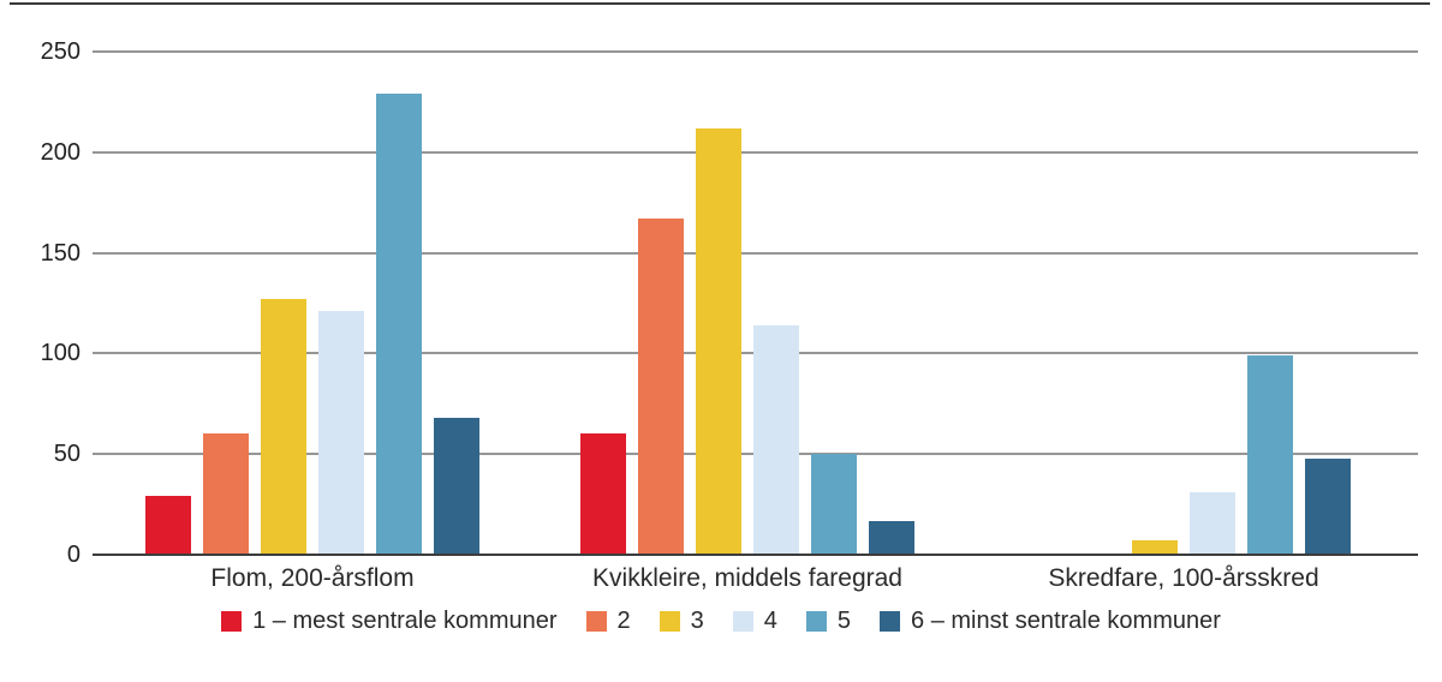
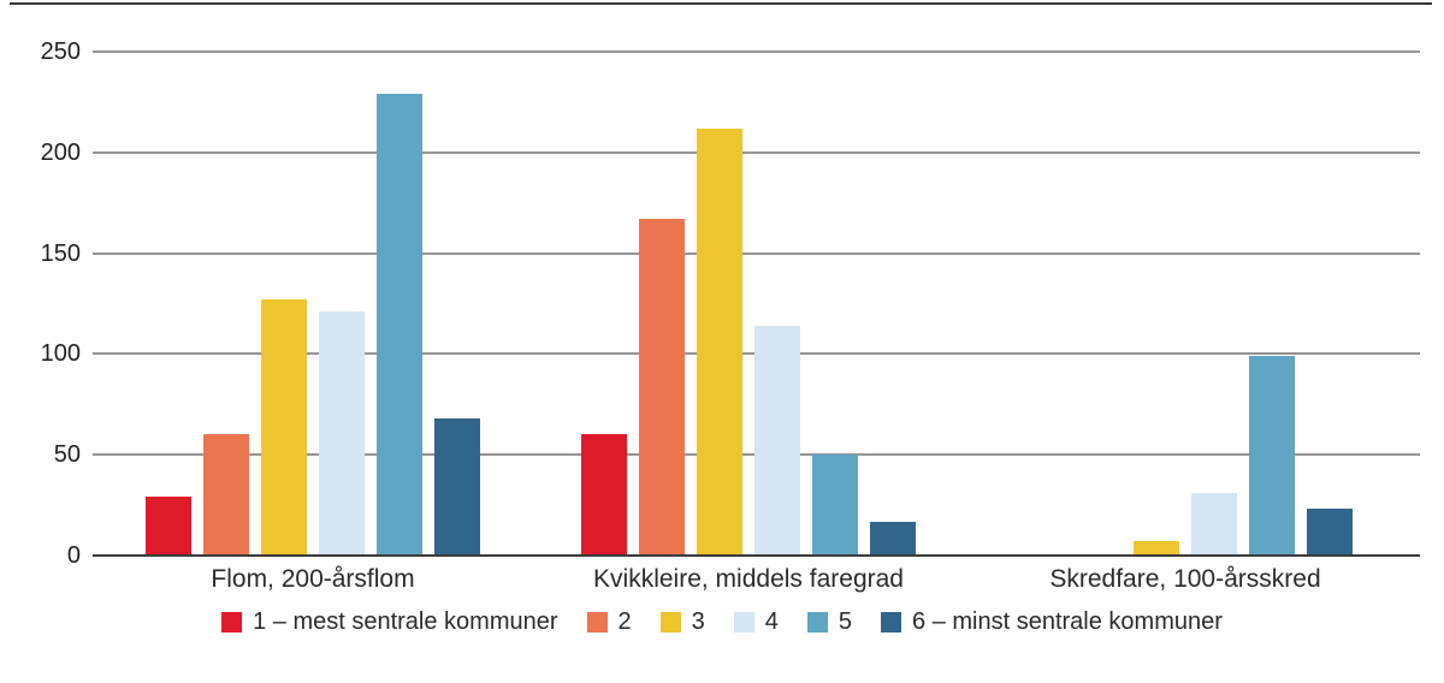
6 – minst sentrale kommuner/Skredfare, 100-årsskred: 48 -> 23
